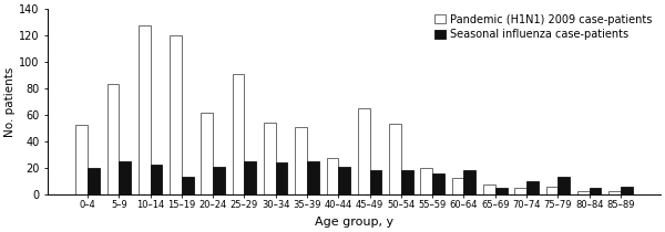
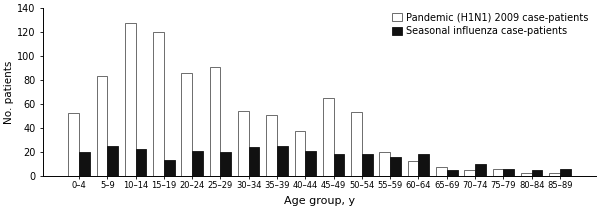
Pandemic (H1N1) 2009 case-patients/20–24: 62 -> 86
Seasonal influenza case-patients/25–29: 25 -> 20
Pandemic (H1N1) 2009 case-patients/40–44: 27 -> 37
Seasonal influenza case-patients/75–79: 13 -> 6
